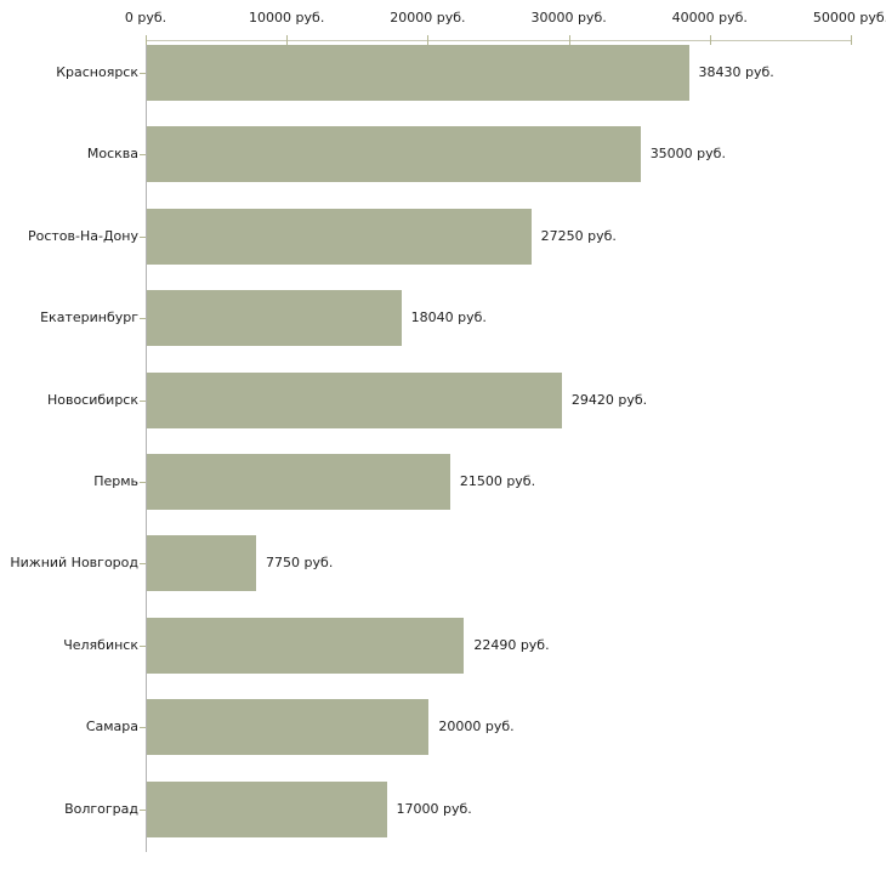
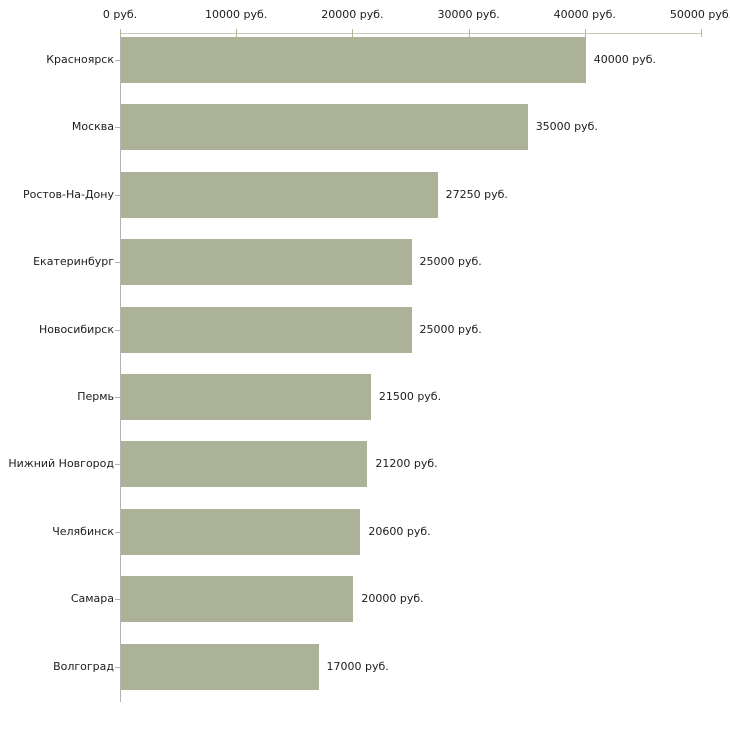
Красноярск: 38430 -> 40000
Екатеринбург: 18040 -> 25000
Новосибирск: 29420 -> 25000
Нижний Новгород: 7750 -> 21200
Челябинск: 22490 -> 20600
